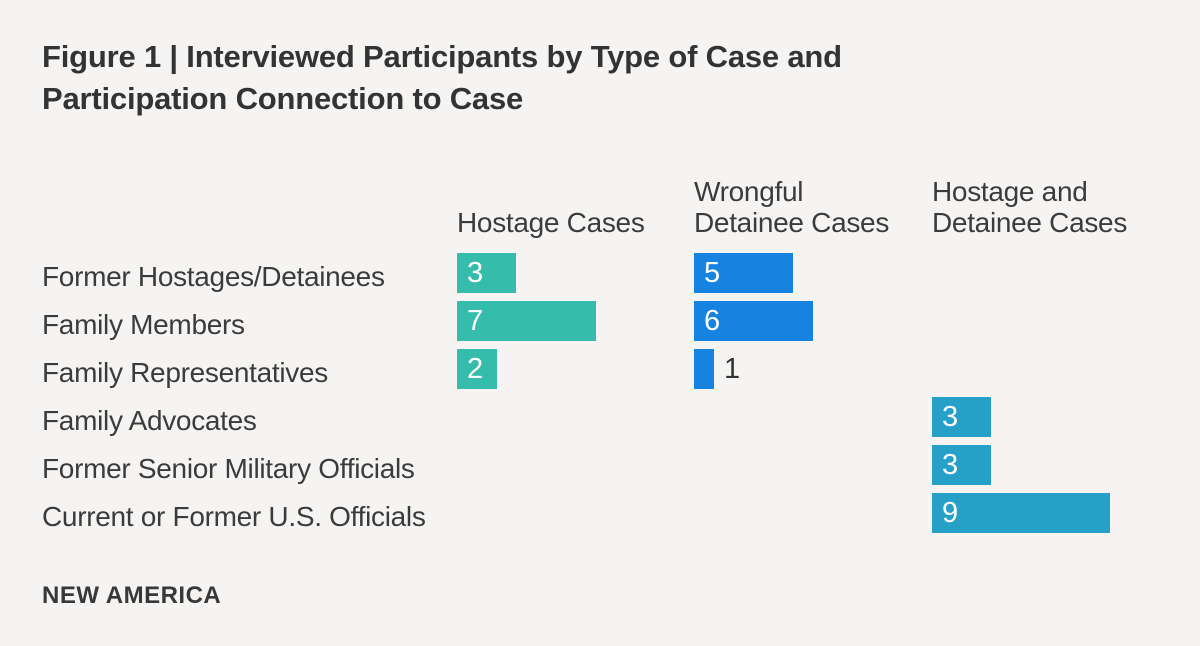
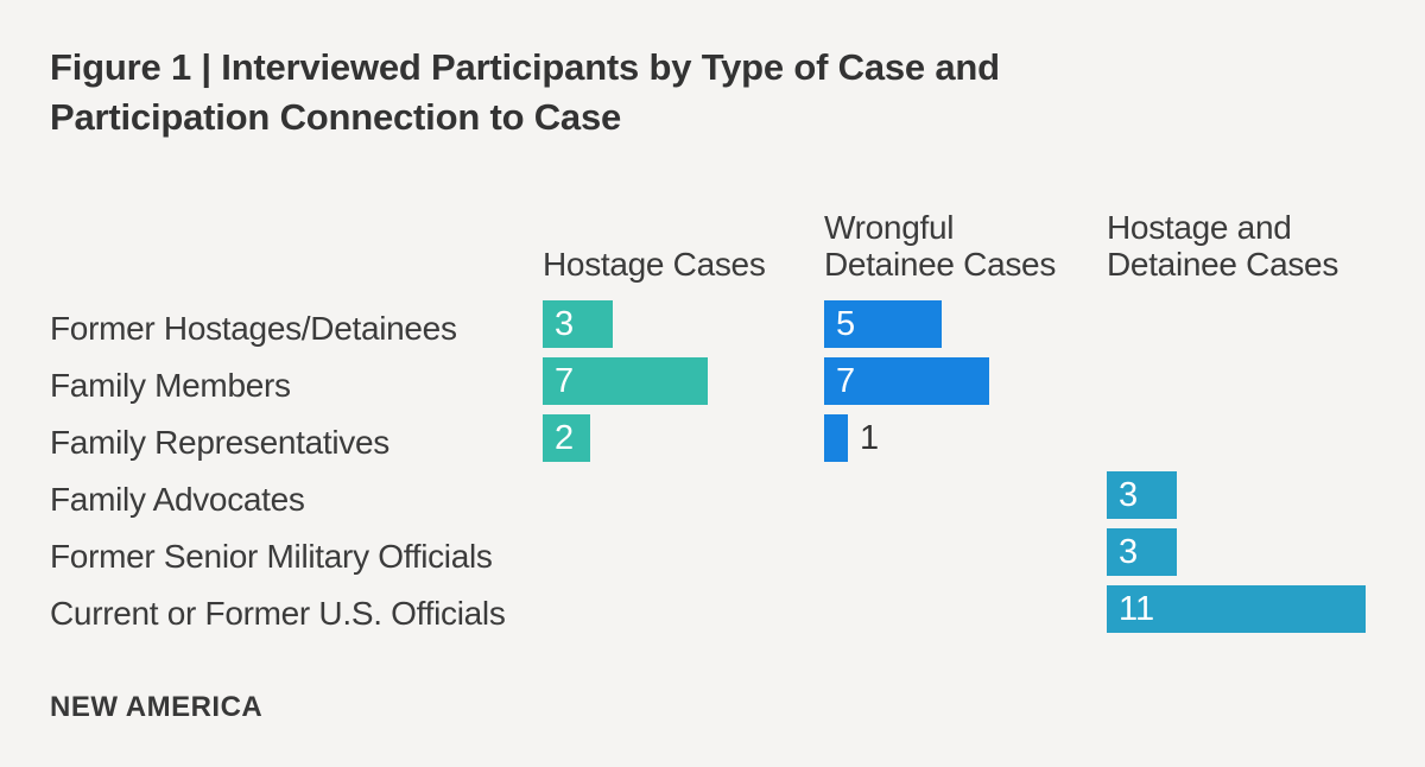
Wrongful Detainee Cases/Family Members: 6 -> 7
Hostage and Detainee Cases/Current or Former U.S. Officials: 9 -> 11
